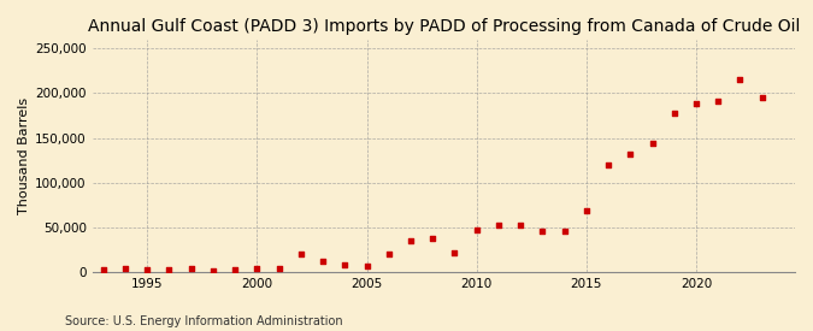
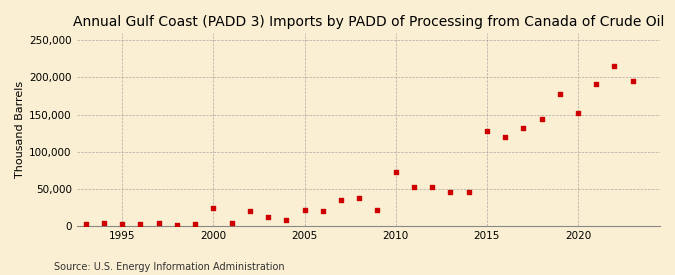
2000: 4,000 -> 24,000
2005: 7,000 -> 22,000
2010: 47,000 -> 72,000
2015: 68,000 -> 128,000
2020: 188,000 -> 152,000
